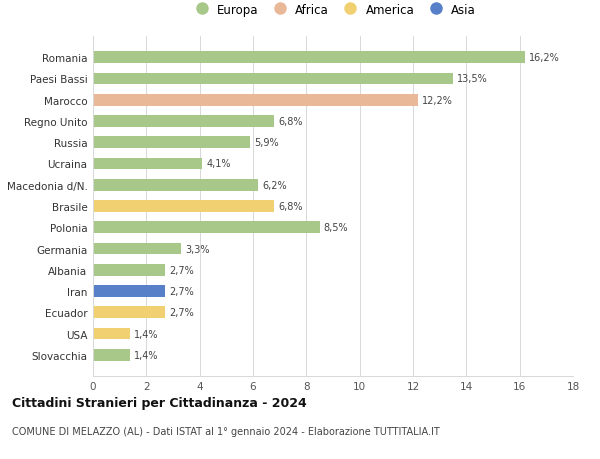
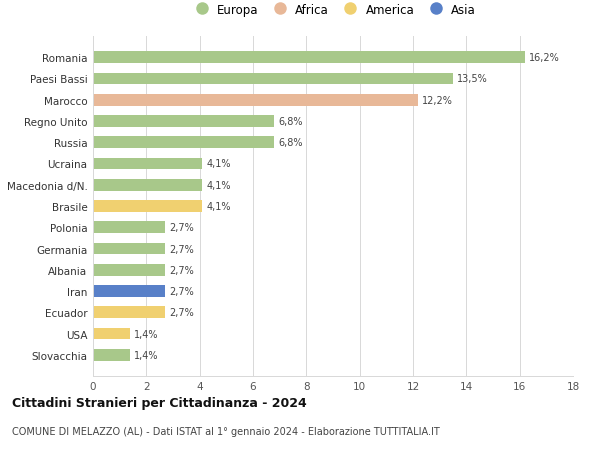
Russia: 5,9% -> 6,8%
Macedonia d/N.: 6,2% -> 4,1%
Brasile: 6,8% -> 4,1%
Polonia: 8,5% -> 2,7%
Germania: 3,3% -> 2,7%
